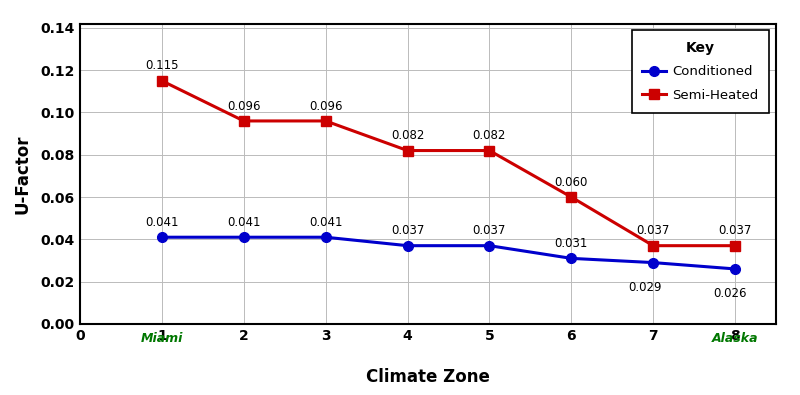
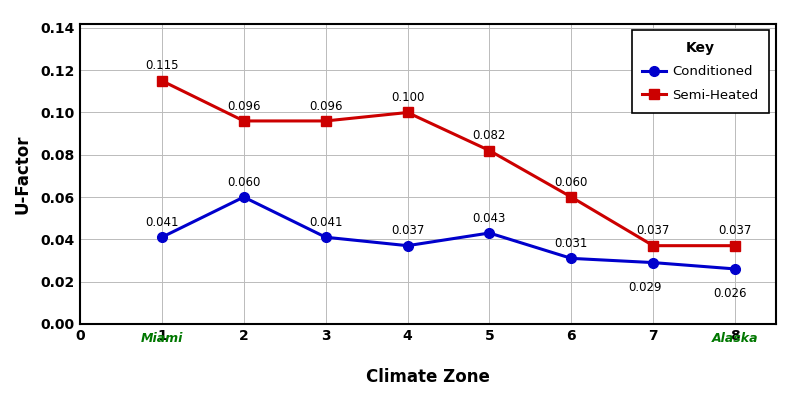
Conditioned/2: 0.041 -> 0.060
Semi-Heated/4: 0.082 -> 0.100
Conditioned/5: 0.037 -> 0.043
